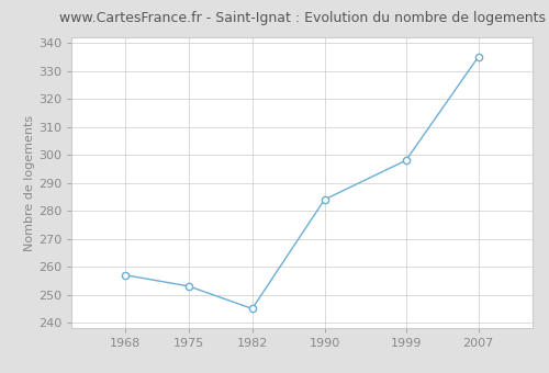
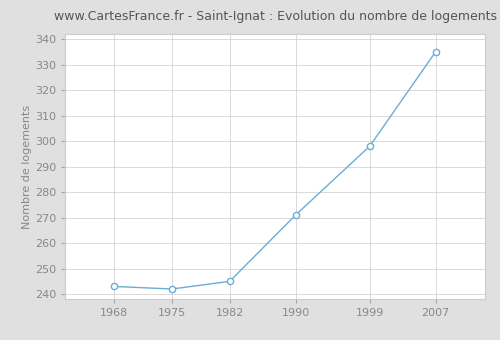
1968: 257 -> 243
1975: 253 -> 242
1990: 284 -> 271
